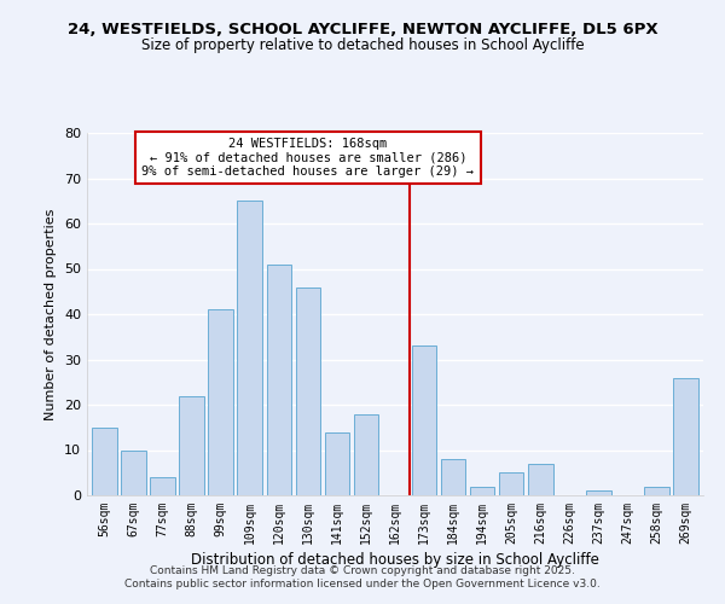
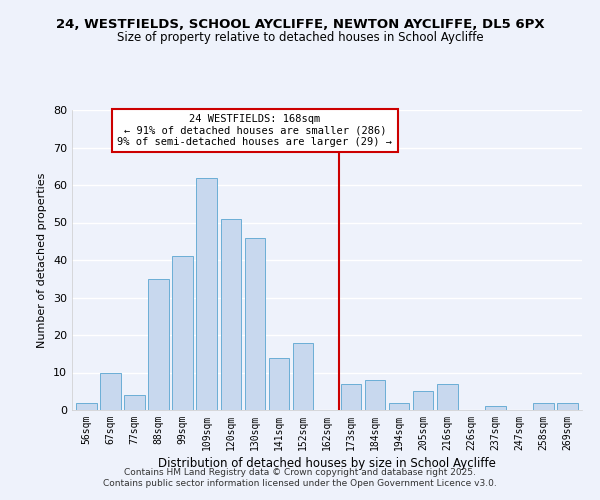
56sqm: 15 -> 2
88sqm: 22 -> 35
109sqm: 65 -> 62
173sqm: 33 -> 7
269sqm: 26 -> 2
